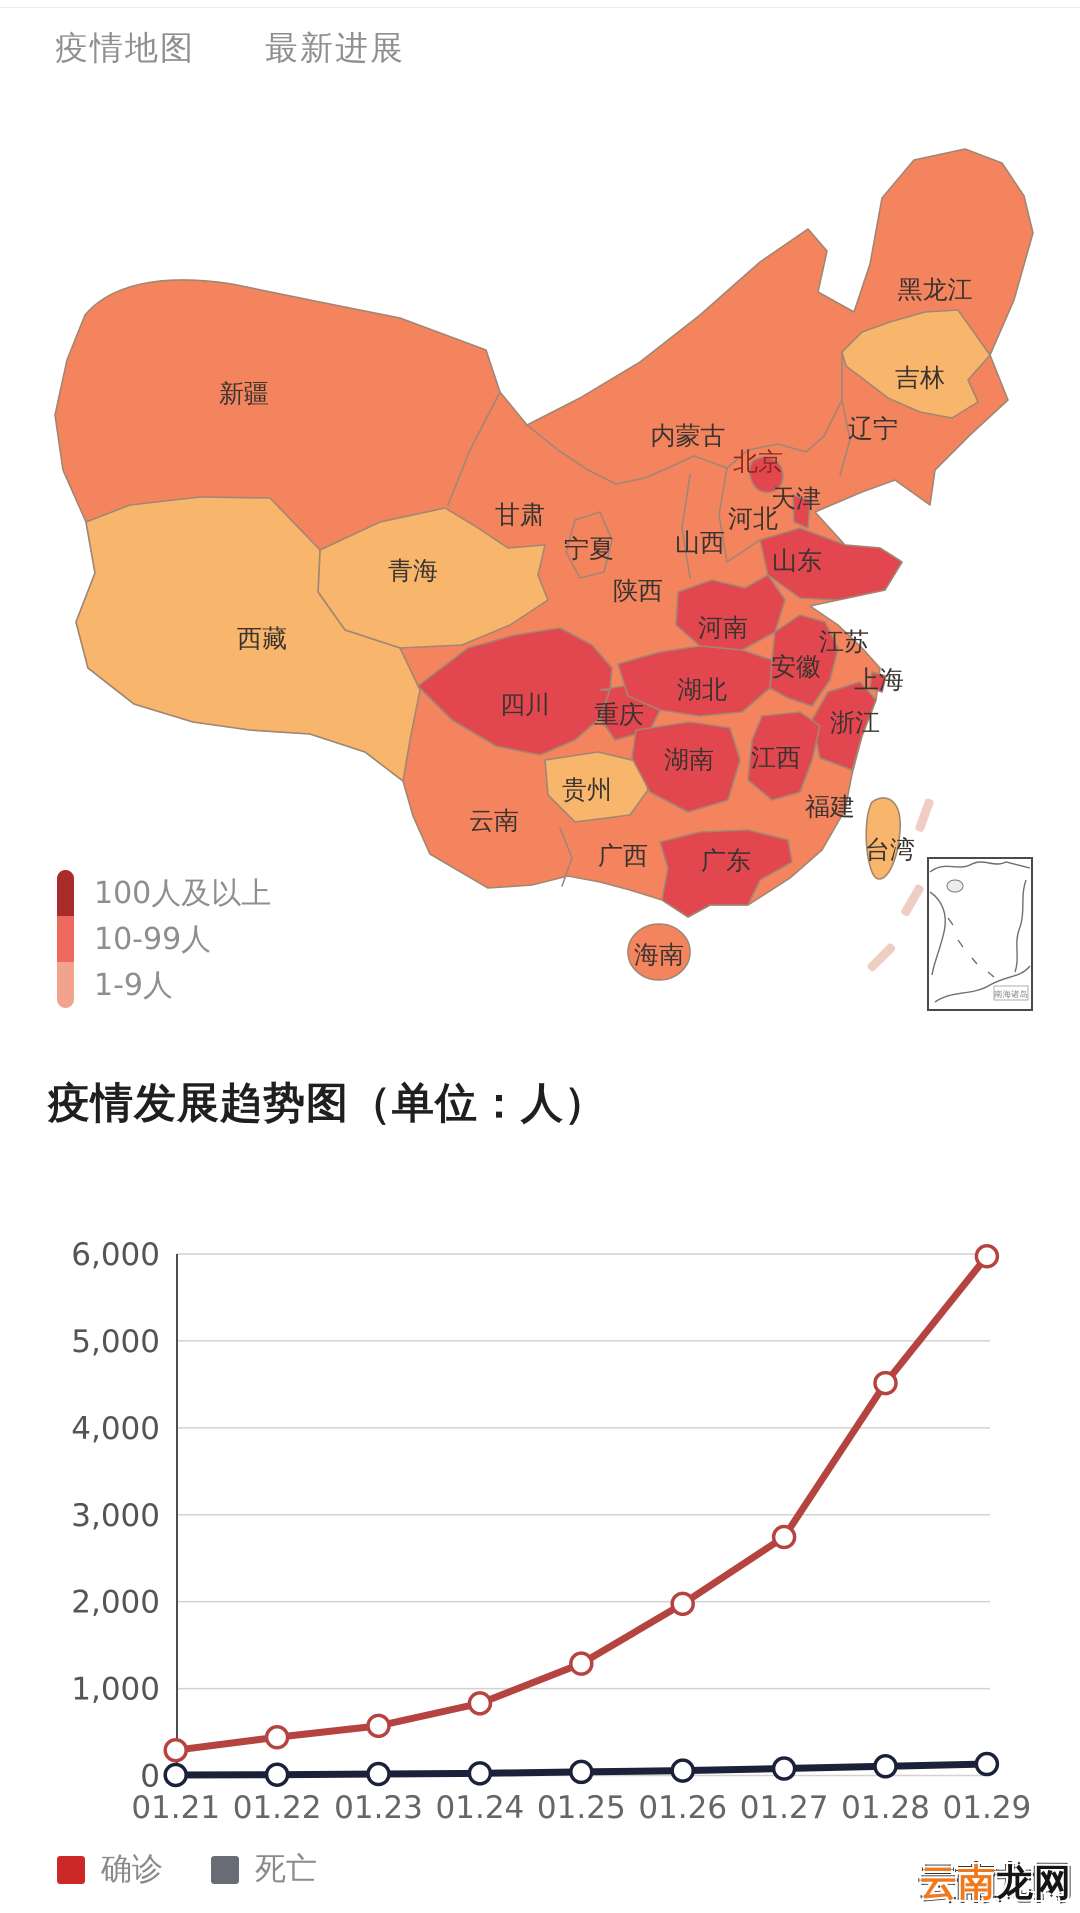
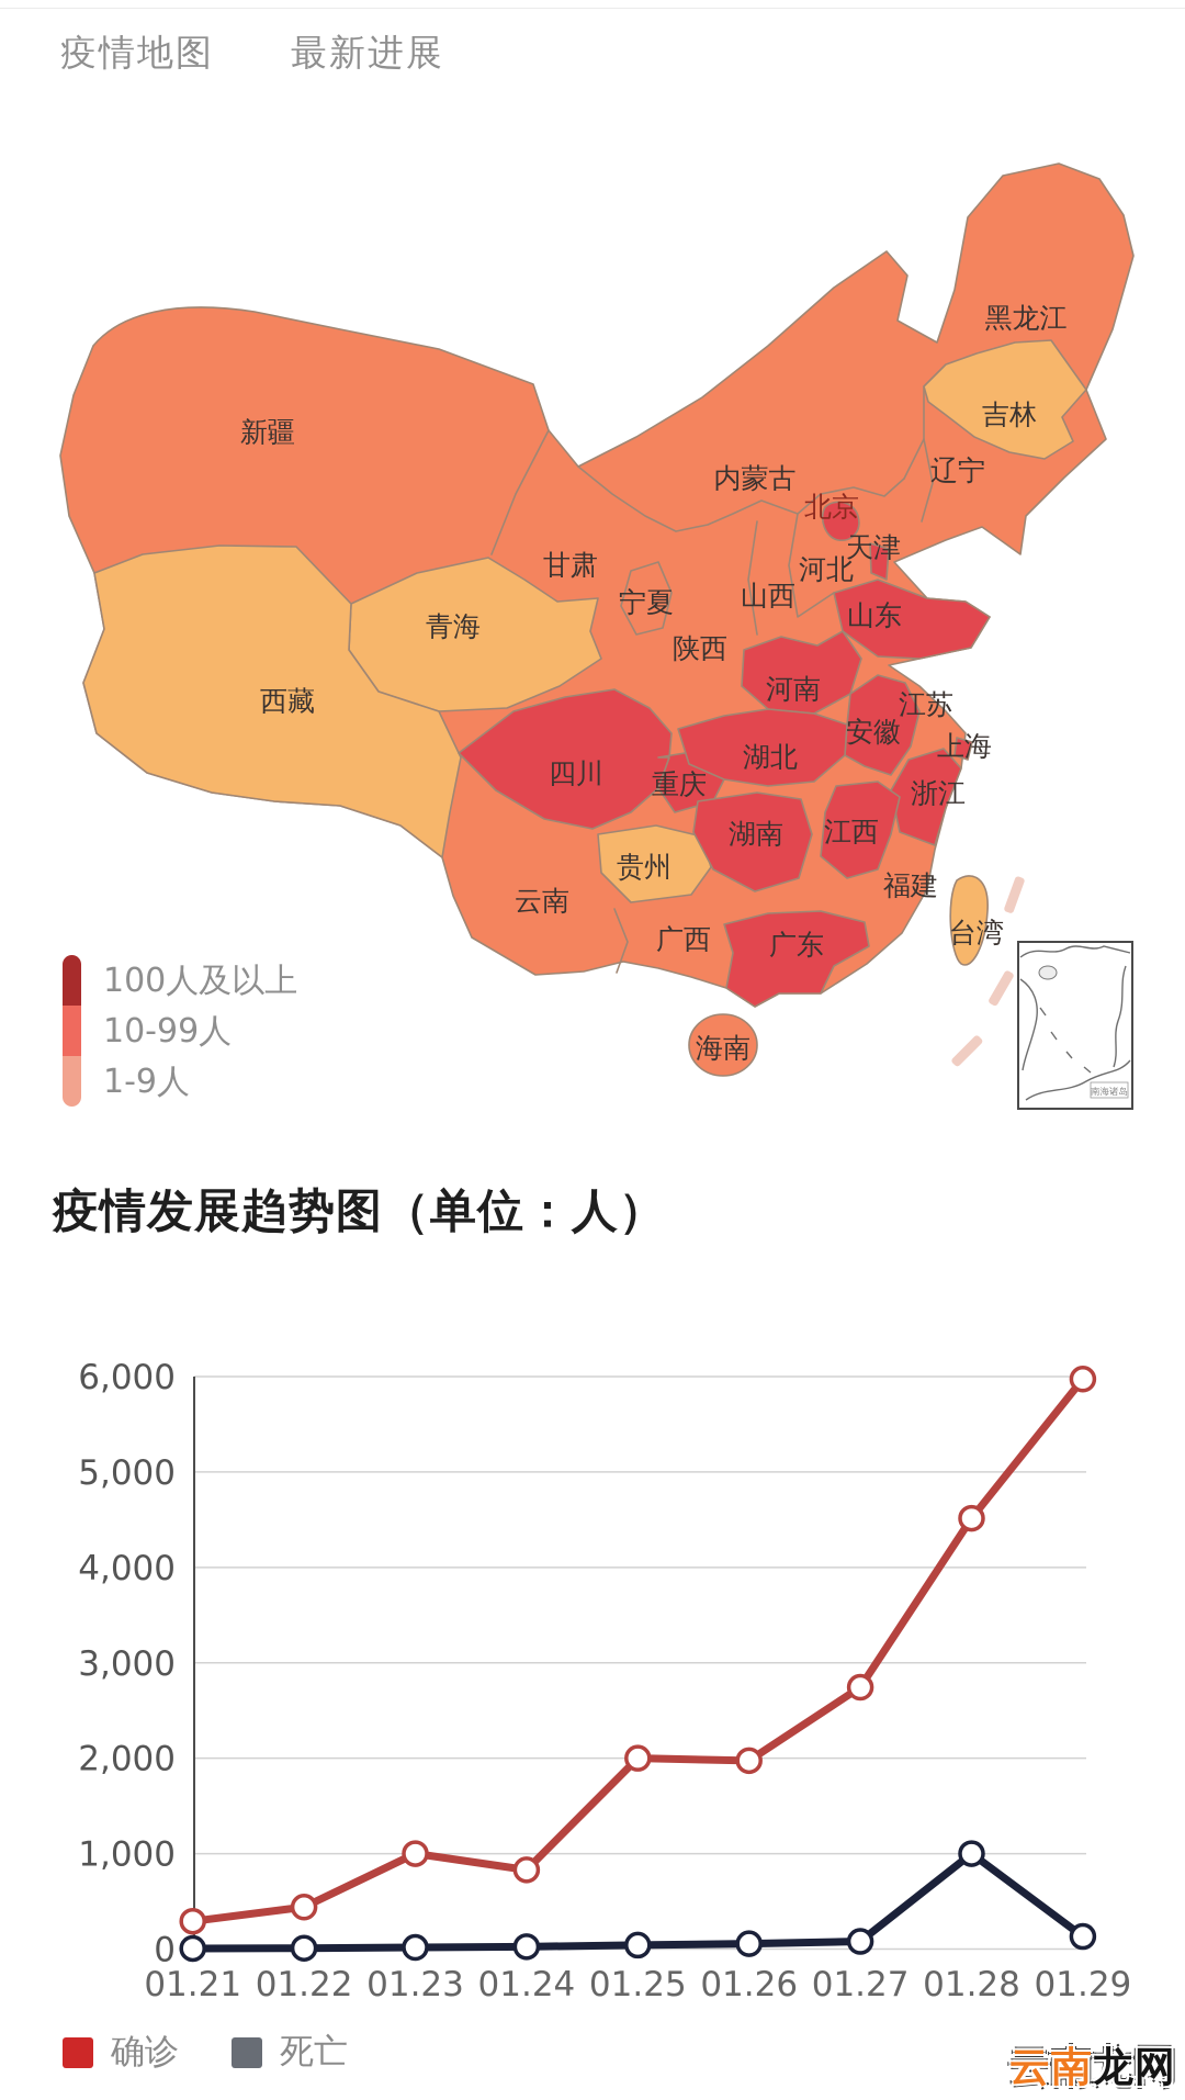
确诊/01.23: 600 -> 1000
确诊/01.25: 1300 -> 2000
死亡/01.28: 100 -> 1000
